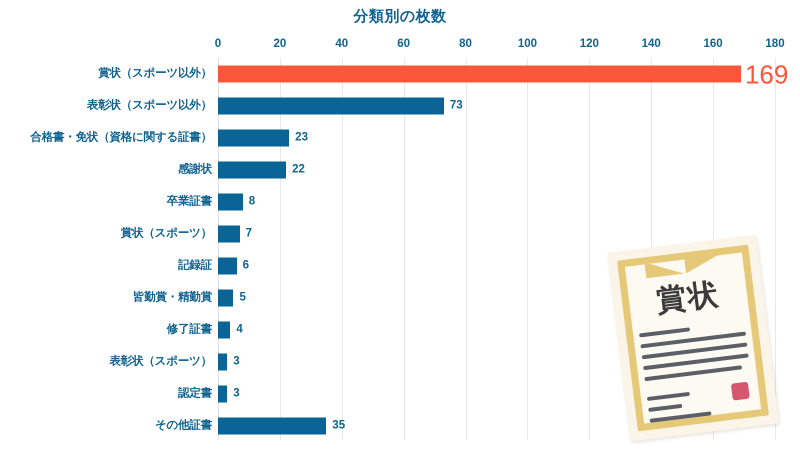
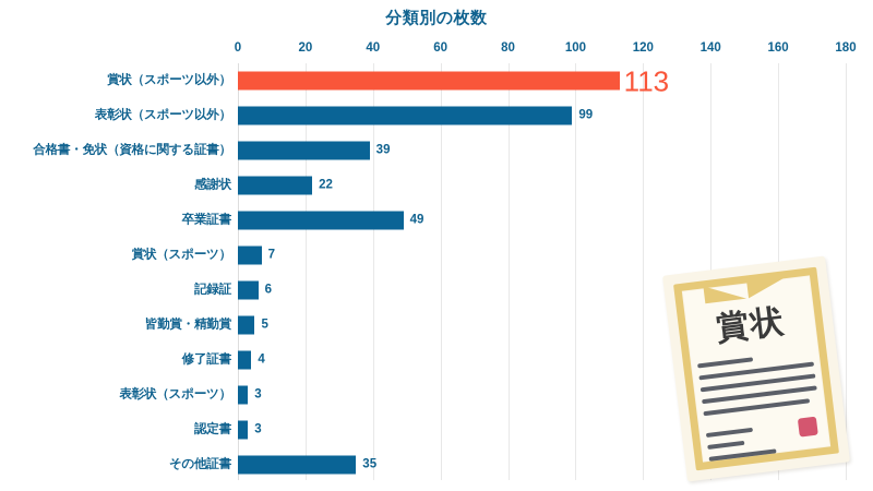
賞状（スポーツ以外）: 169 -> 113
表彰状（スポーツ以外）: 73 -> 99
合格書・免状（資格に関する証書）: 23 -> 39
卒業証書: 8 -> 49
